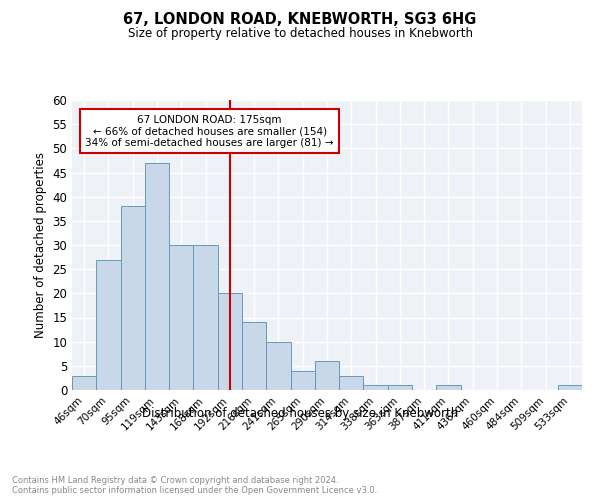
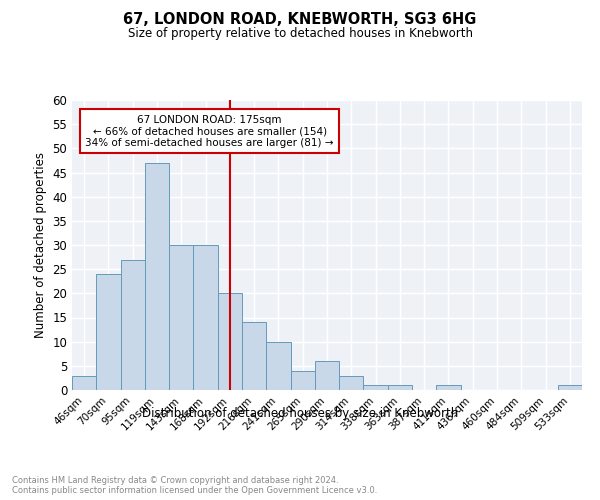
70sqm: 27 -> 24
95sqm: 38 -> 27
